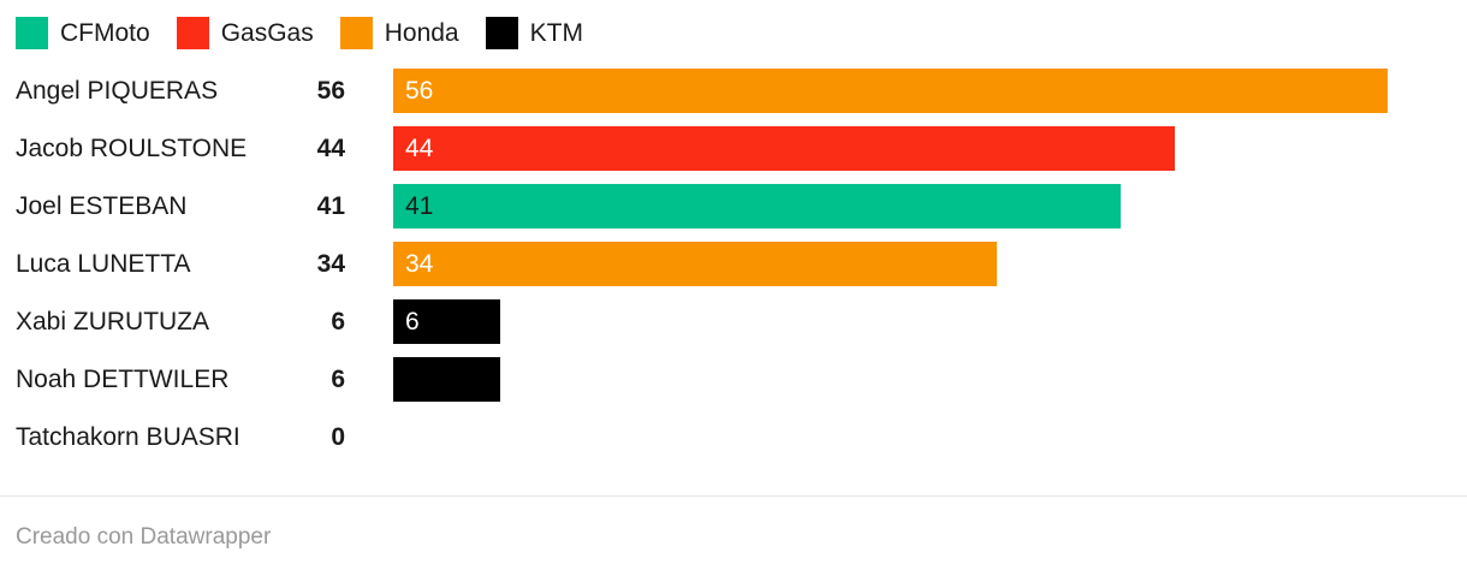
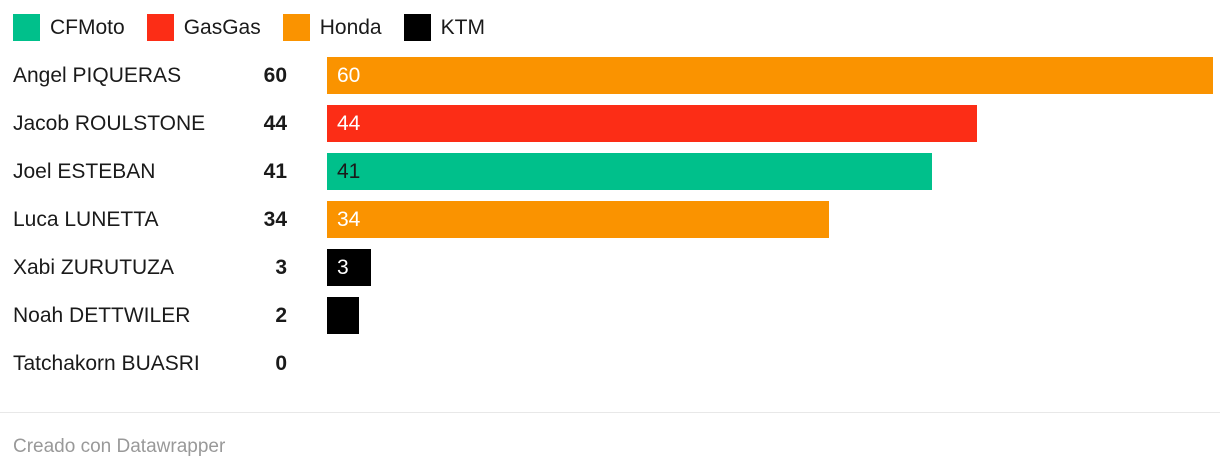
Angel PIQUERAS: 56 -> 60
Xabi ZURUTUZA: 6 -> 3
Noah DETTWILER: 6 -> 2
